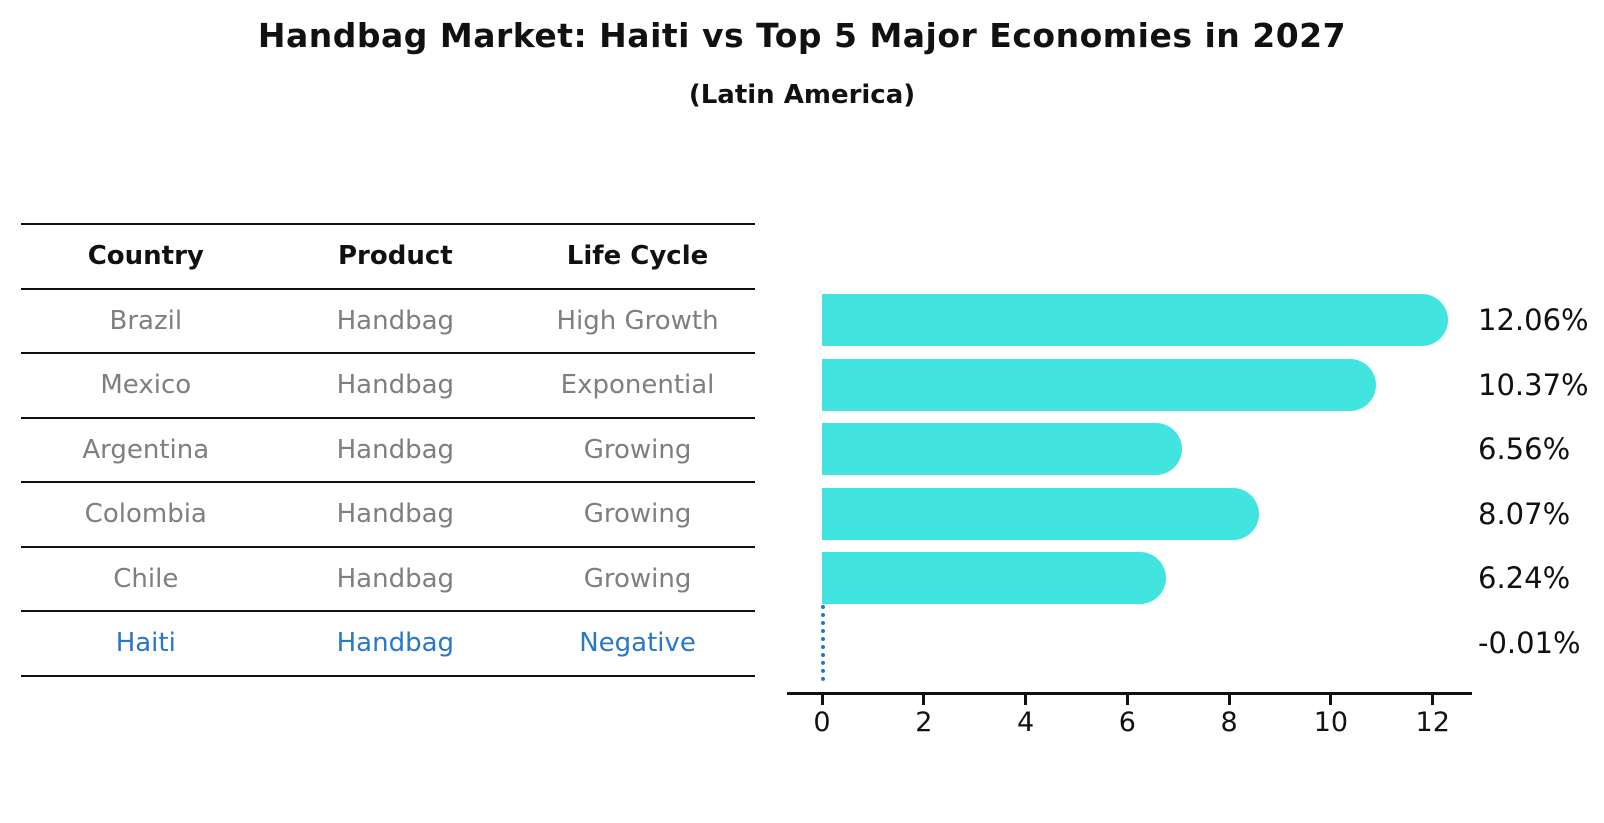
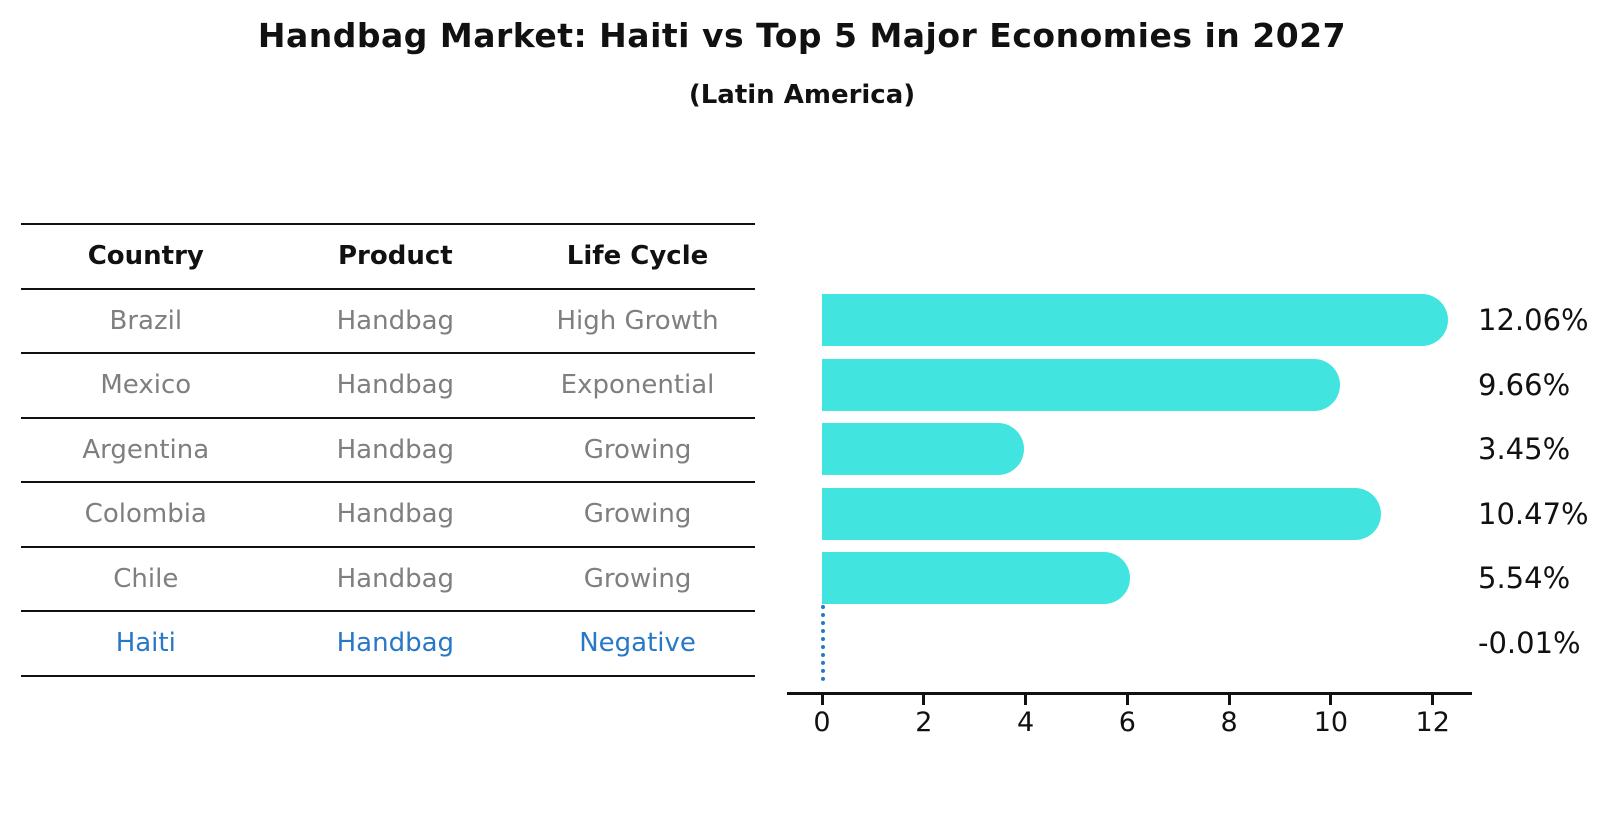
Mexico: 10.37% -> 9.66%
Argentina: 6.56% -> 3.45%
Colombia: 8.07% -> 10.47%
Chile: 6.24% -> 5.54%
